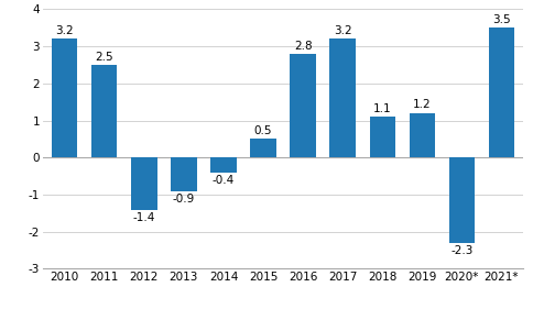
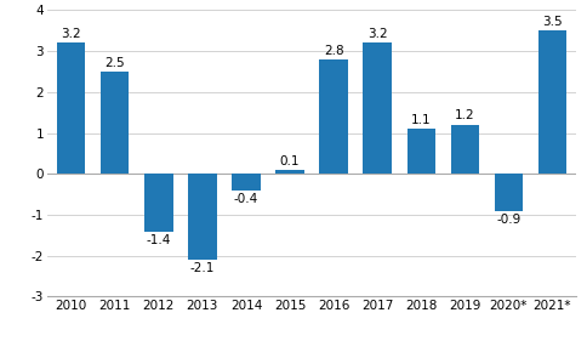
2013: -0.9 -> -2.1
2015: 0.5 -> 0.1
2020*: -2.3 -> -0.9
